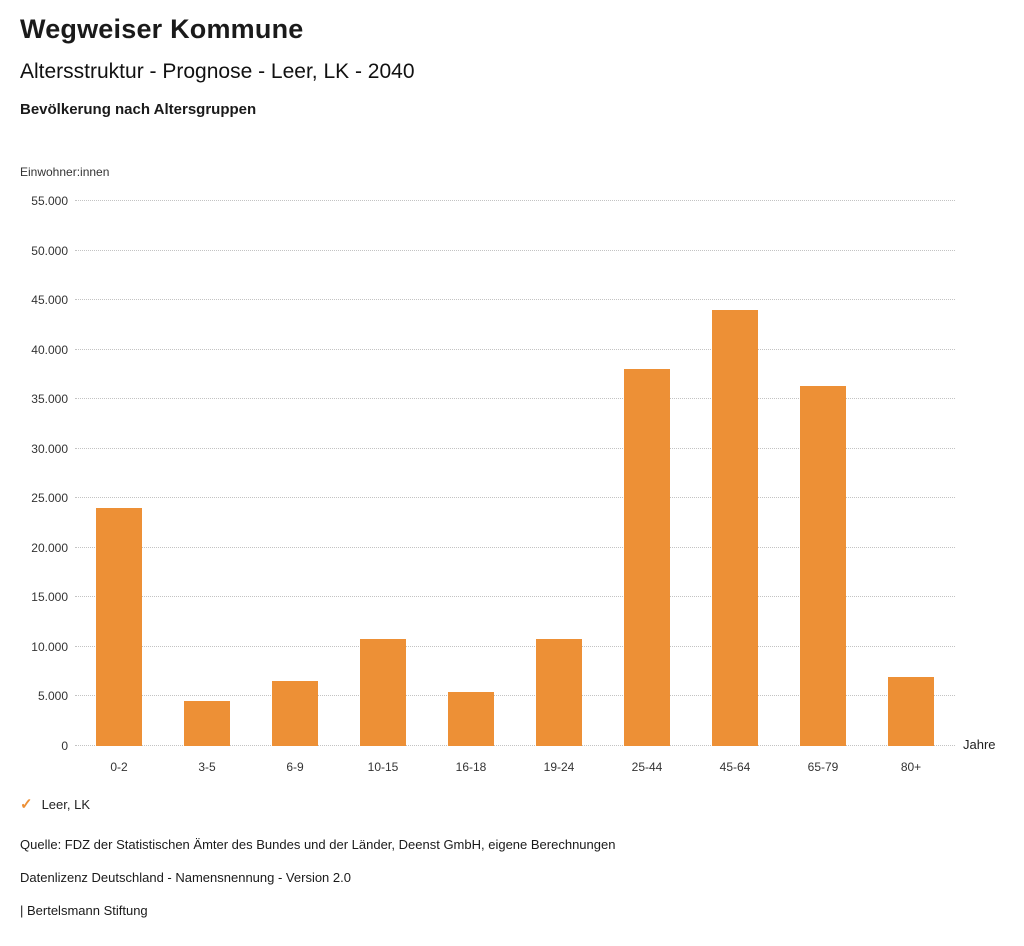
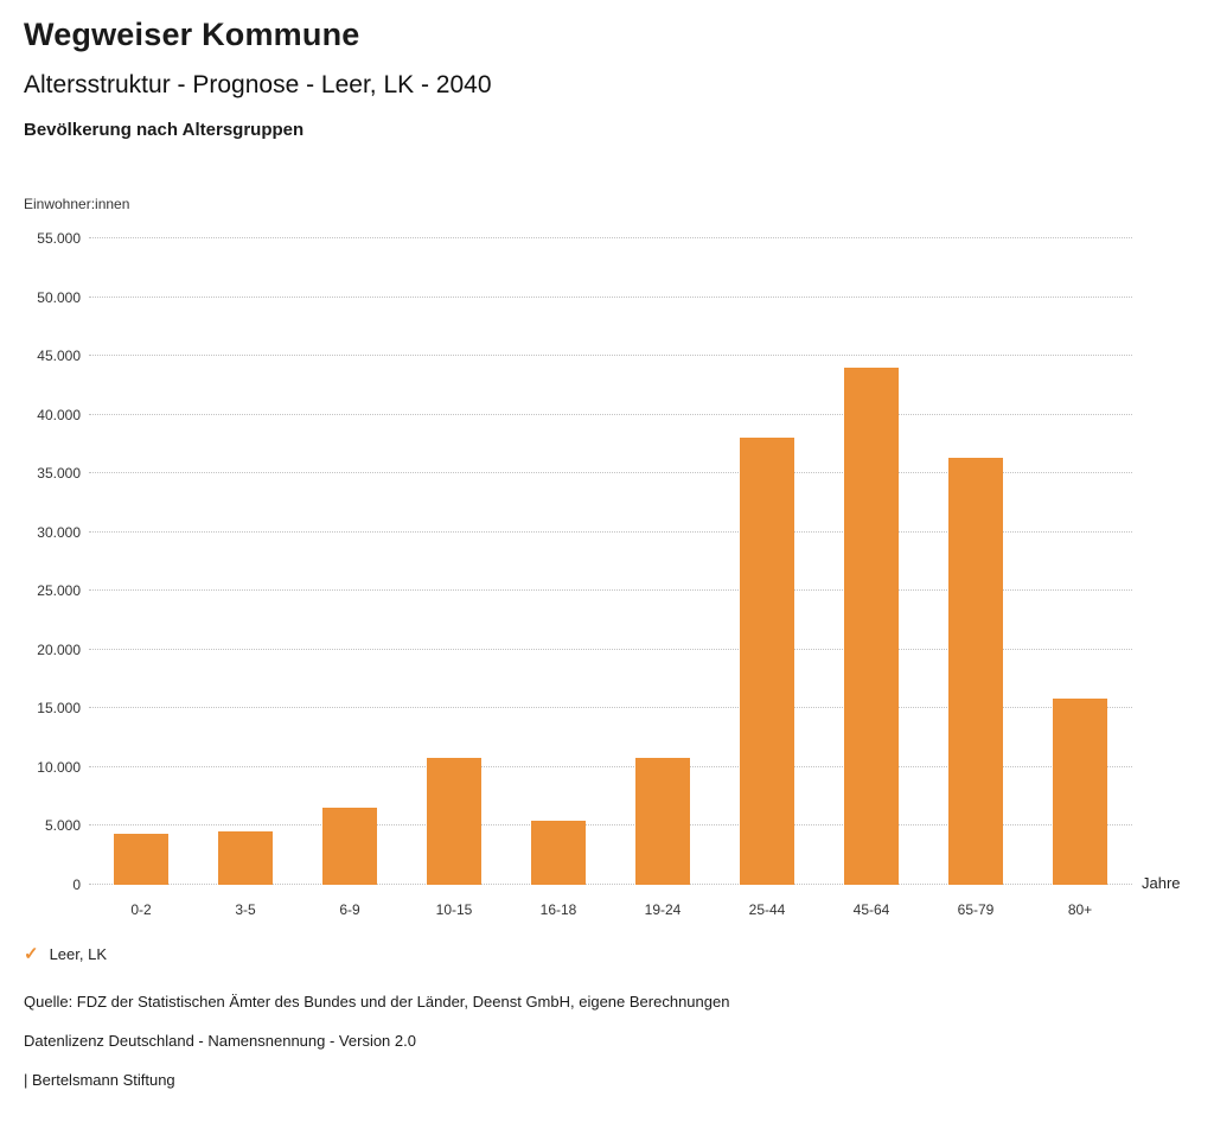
0-2: 24000 -> 4000
80+: 7000 -> 16000
